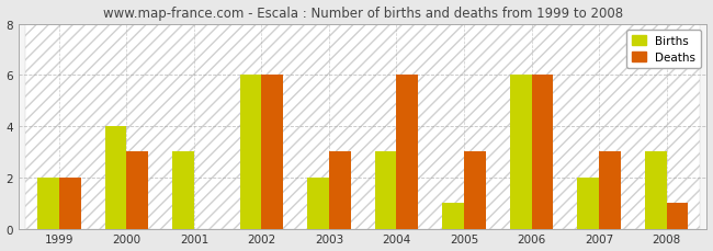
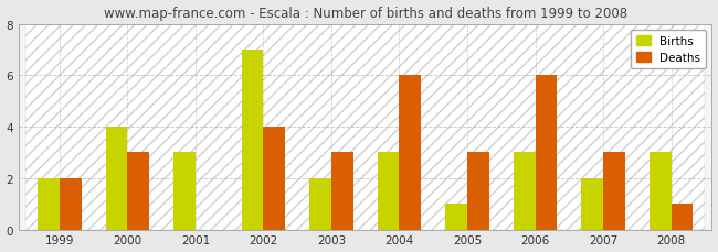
Births/2002: 6 -> 7
Deaths/2002: 6 -> 4
Births/2006: 6 -> 3
